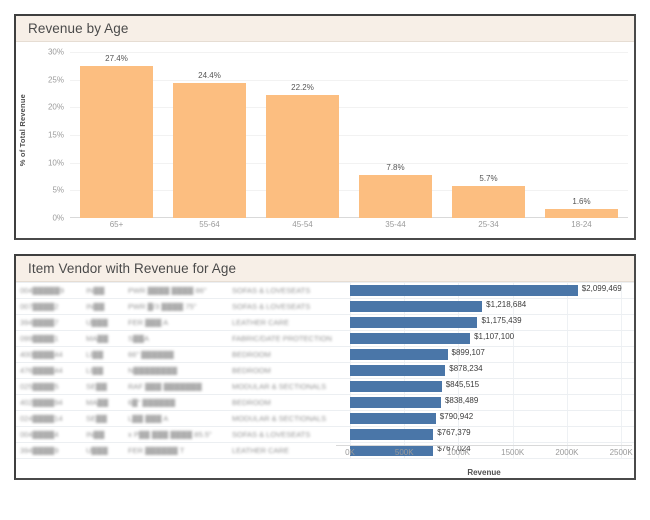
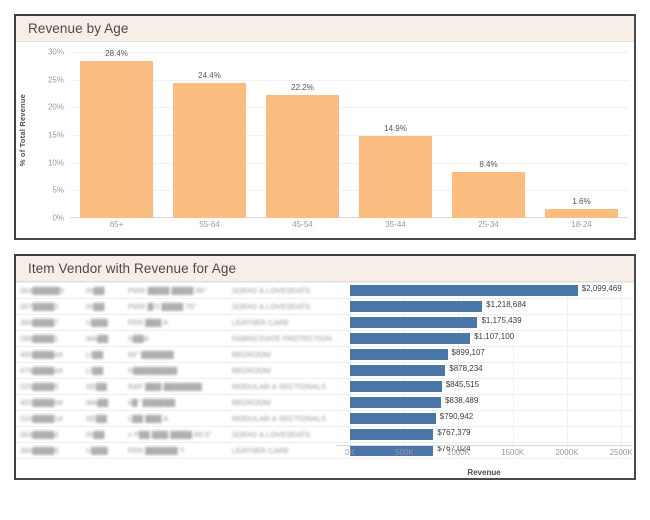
Revenue by Age/65+: 27.4% -> 28.4%
Revenue by Age/35-44: 7.8% -> 14.9%
Revenue by Age/25-34: 5.7% -> 8.4%
